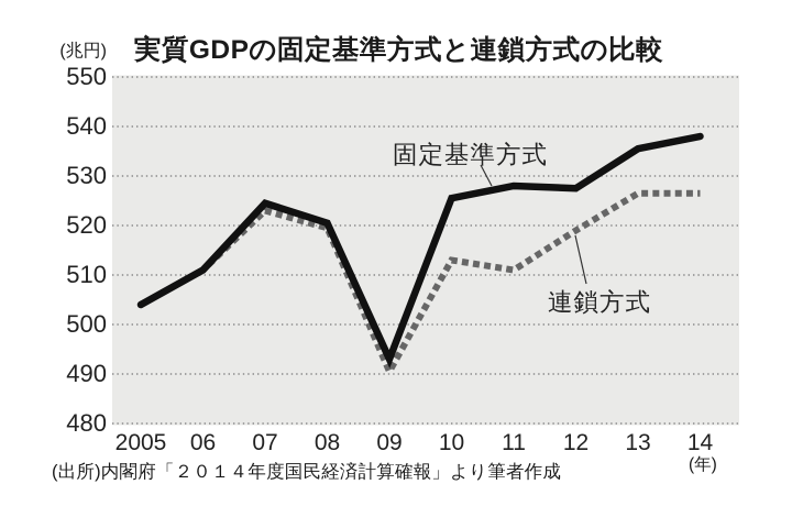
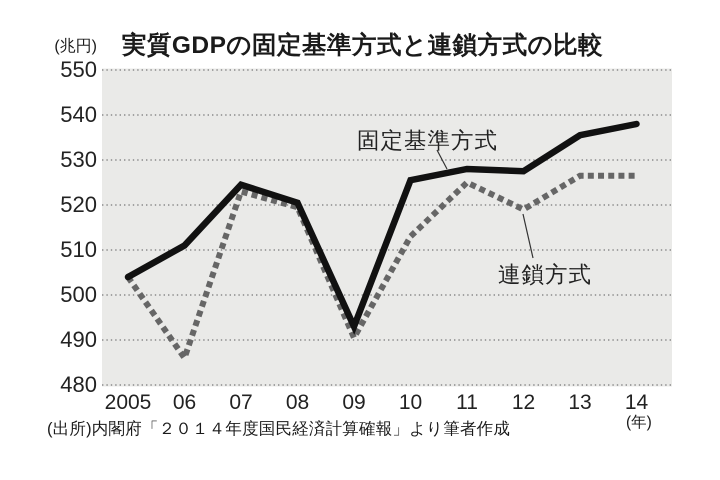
連鎖方式/06: 511 -> 486
連鎖方式/11: 511 -> 525
